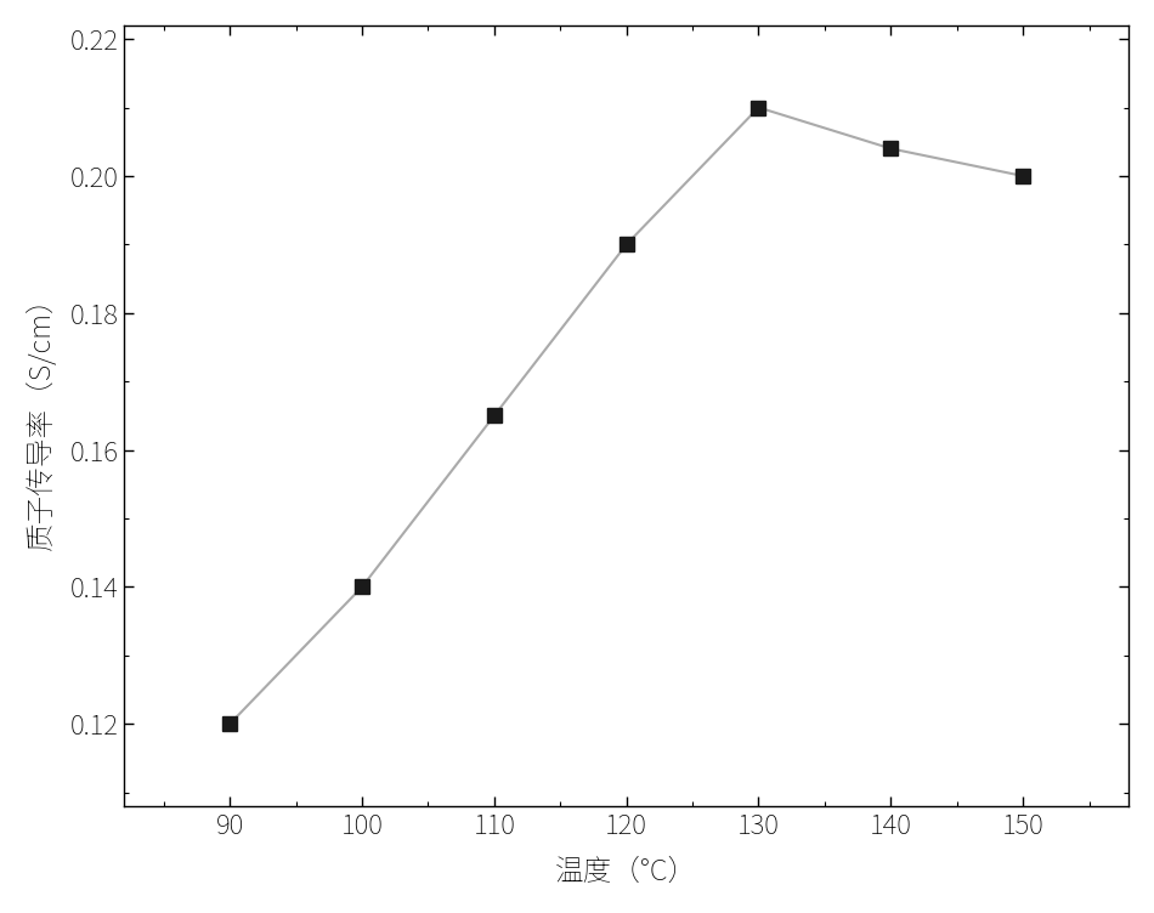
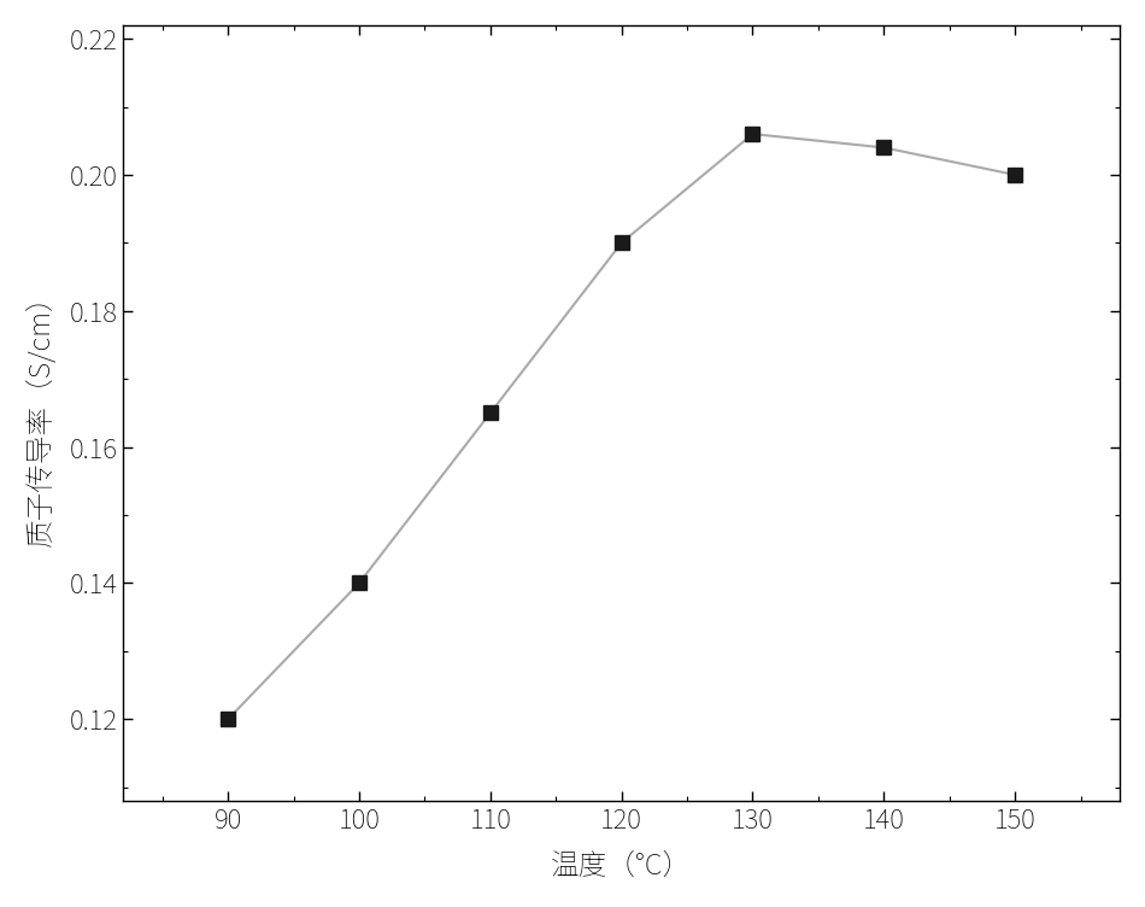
130: 0.210 -> 0.206
